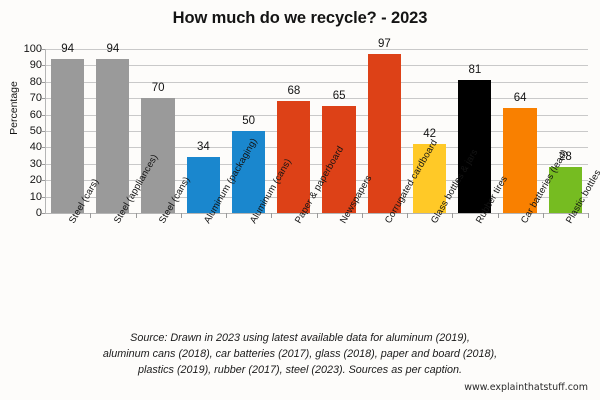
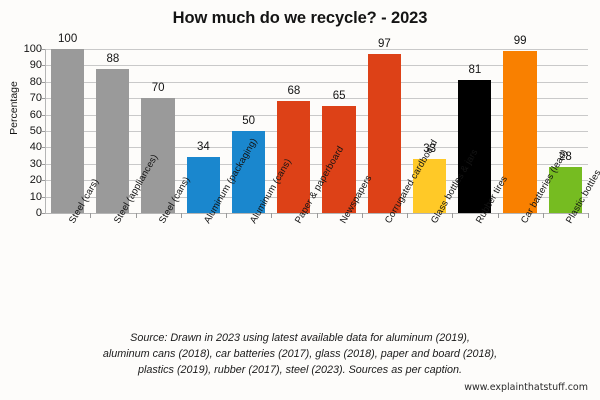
Steel (cars): 94 -> 100
Steel (appliances): 94 -> 88
Glass bottles & jars: 42 -> 33
Car batteries (lead): 64 -> 99
